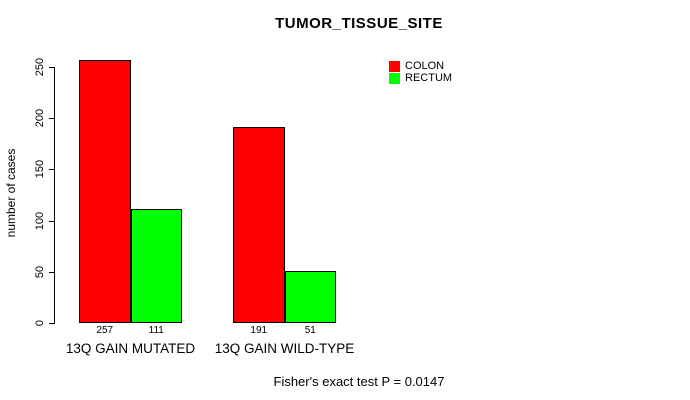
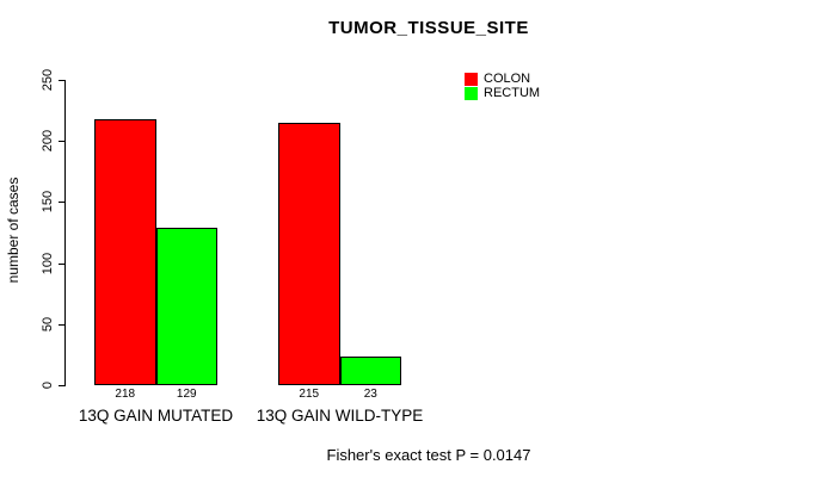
COLON/13Q GAIN MUTATED: 257 -> 218
RECTUM/13Q GAIN MUTATED: 111 -> 129
COLON/13Q GAIN WILD-TYPE: 191 -> 215
RECTUM/13Q GAIN WILD-TYPE: 51 -> 23
